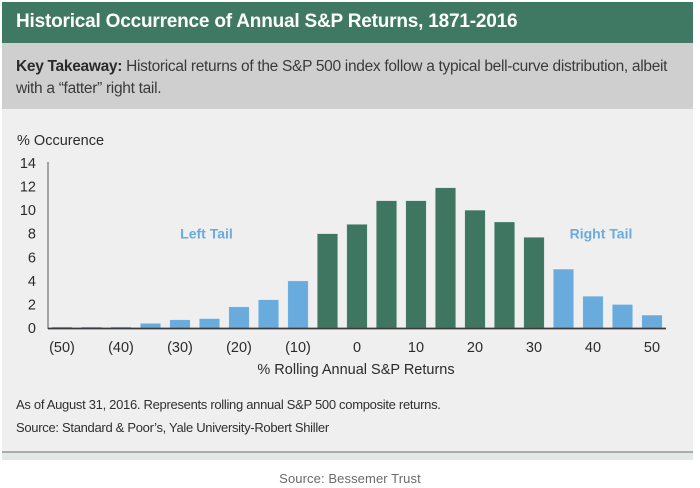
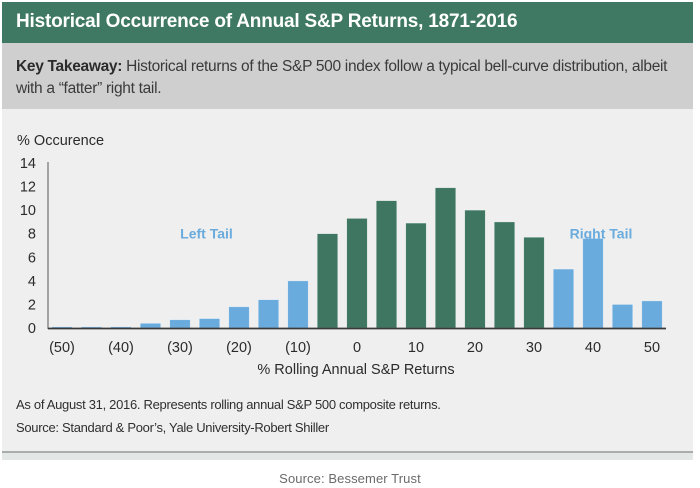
0: 8.8 -> 9.3
10: 10.8 -> 8.9
40: 2.7 -> 7.6
50: 1.1 -> 2.3
